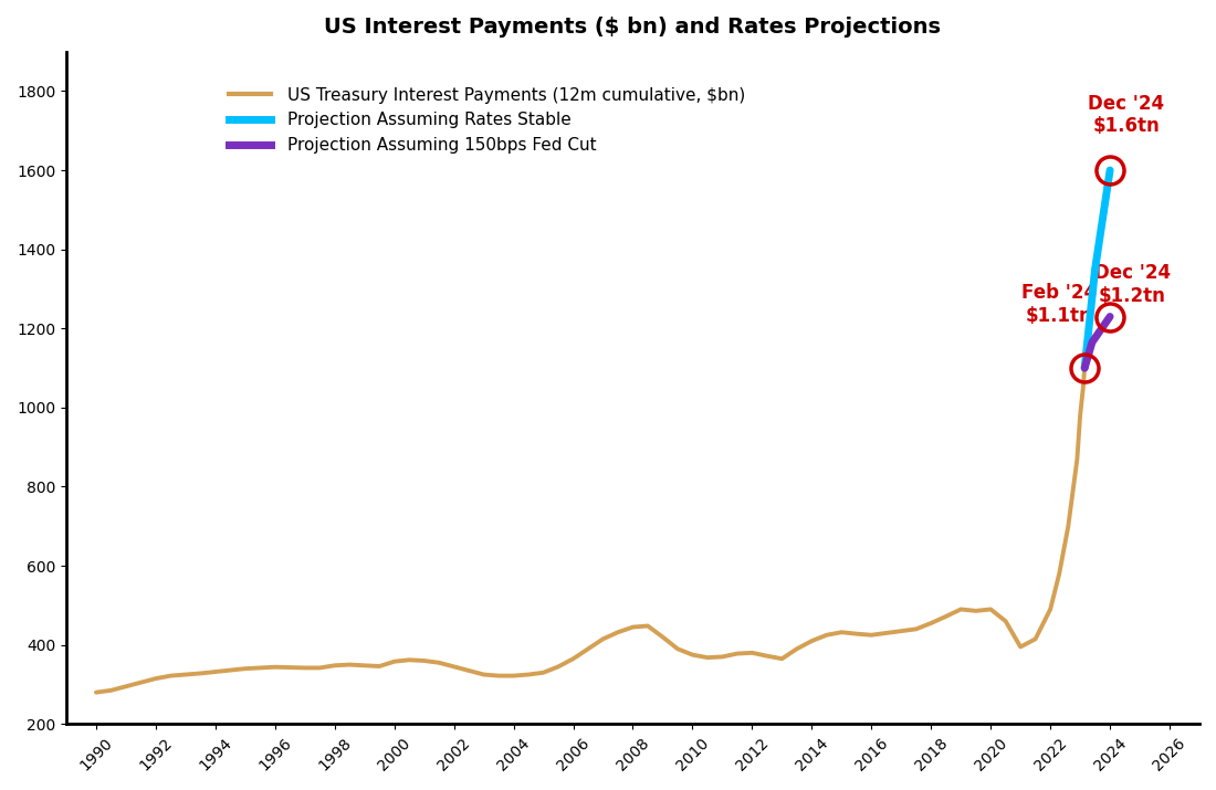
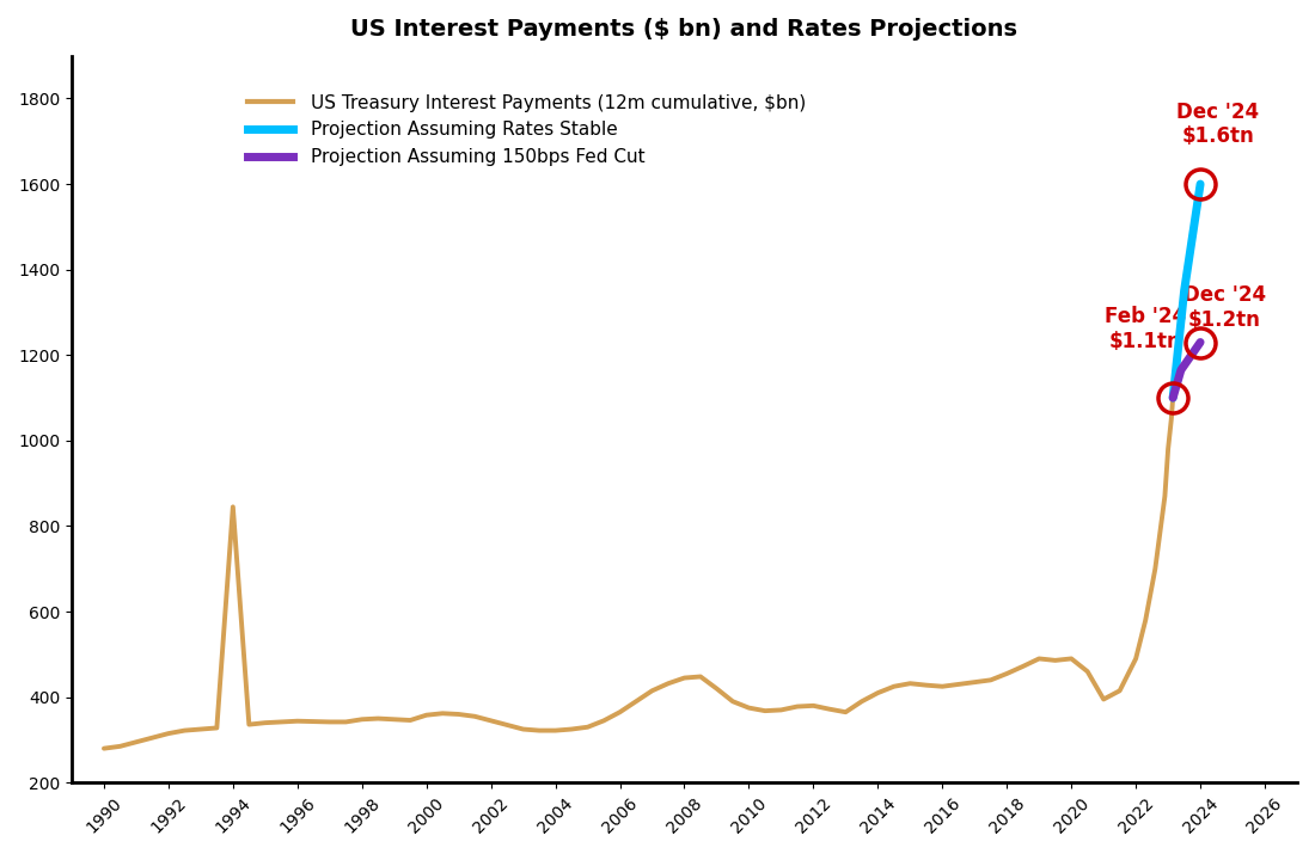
US Treasury Interest Payments (12m cumulative, $bn)/1994: 332 -> 845
